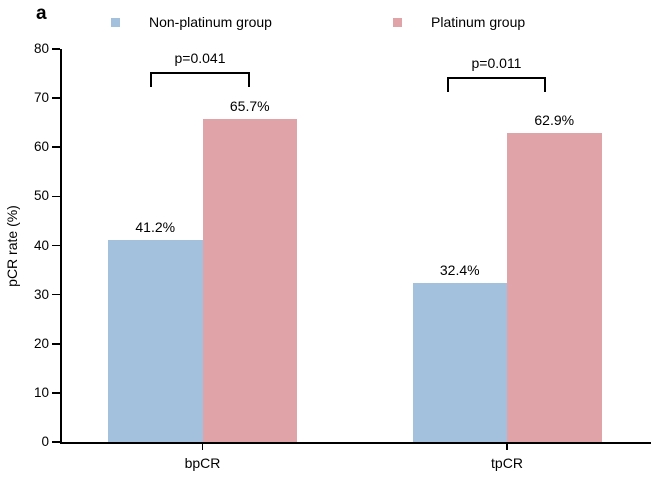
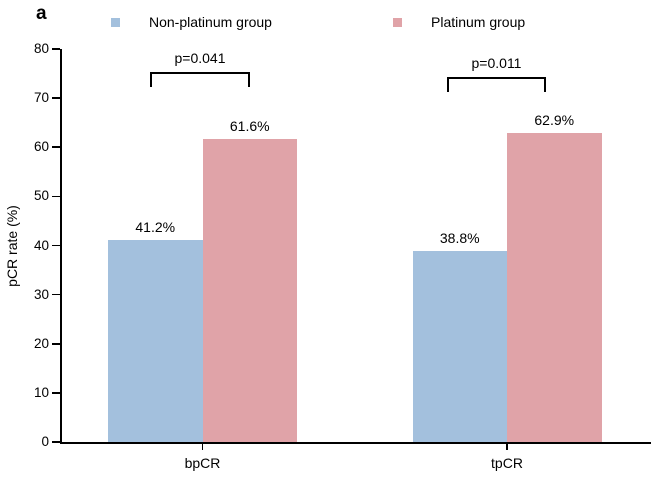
Platinum group/bpCR: 65.7% -> 61.6%
Non-platinum group/tpCR: 32.4% -> 38.8%
